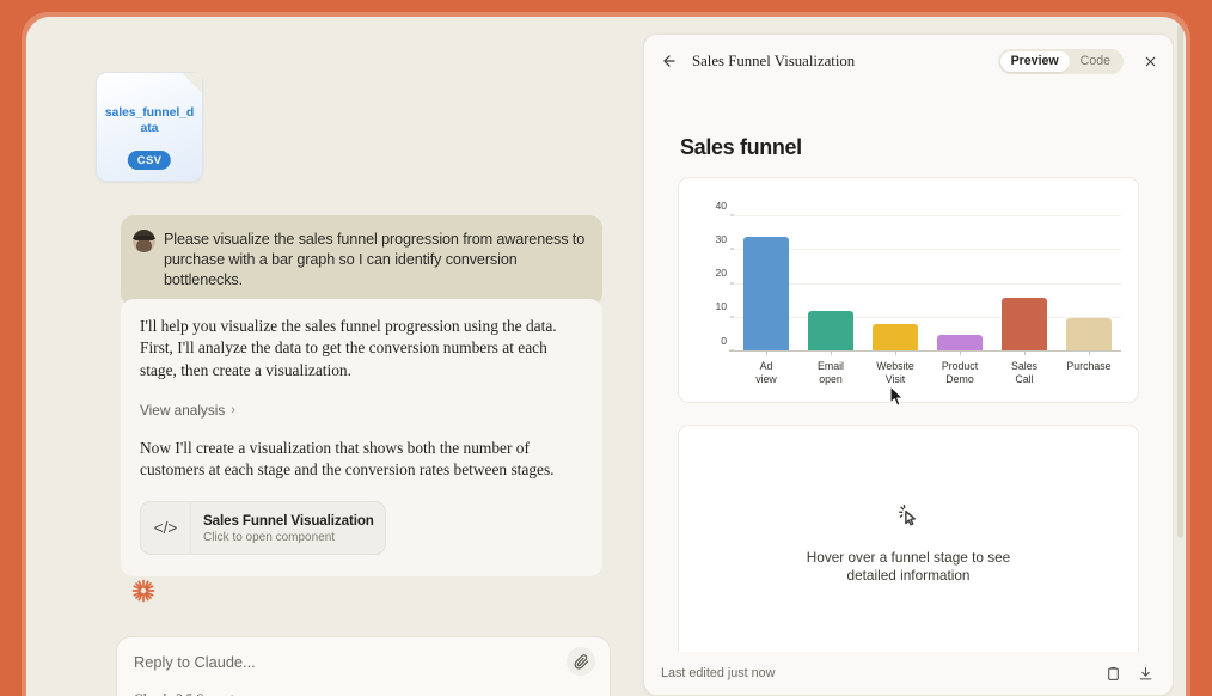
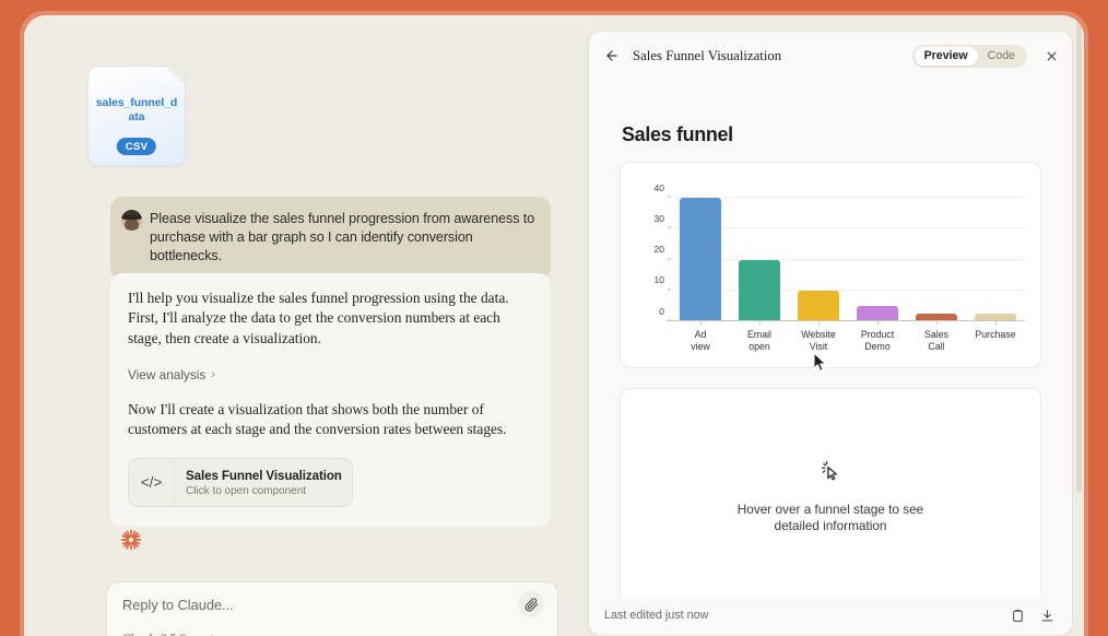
Ad view: 34 -> 40
Email open: 12 -> 20
Website Visit: 8 -> 10
Sales Call: 16 -> 2
Purchase: 10 -> 2
